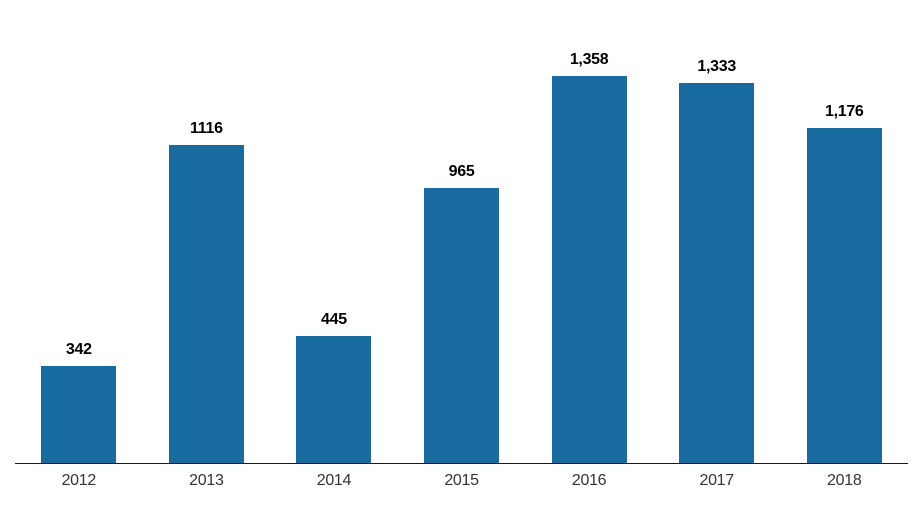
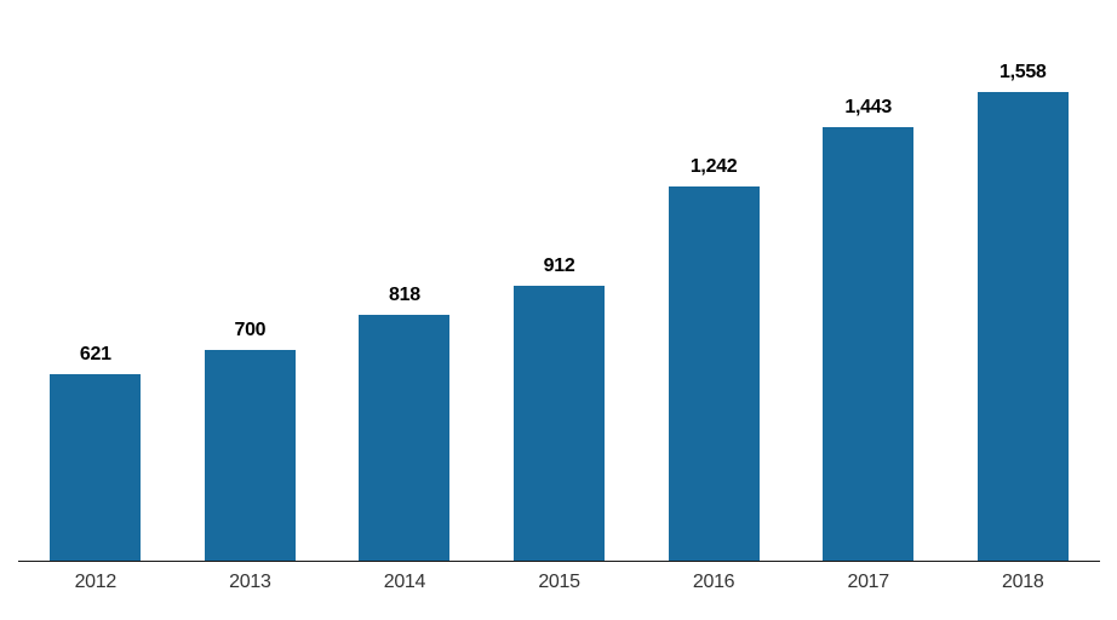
2012: 342 -> 621
2013: 1116 -> 700
2014: 445 -> 818
2015: 965 -> 912
2016: 1,358 -> 1,242
2017: 1,333 -> 1,443
2018: 1,176 -> 1,558
